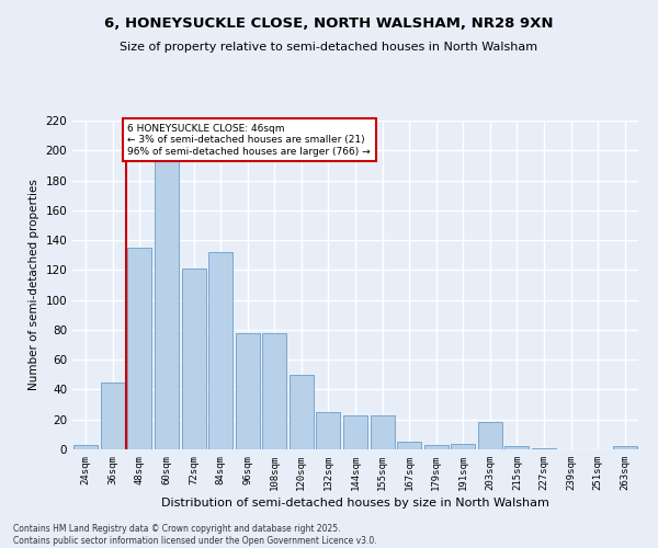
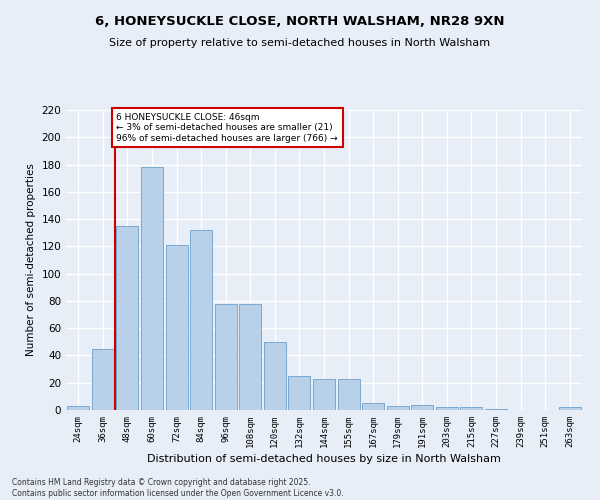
60sqm: 195 -> 178
203sqm: 18 -> 2
